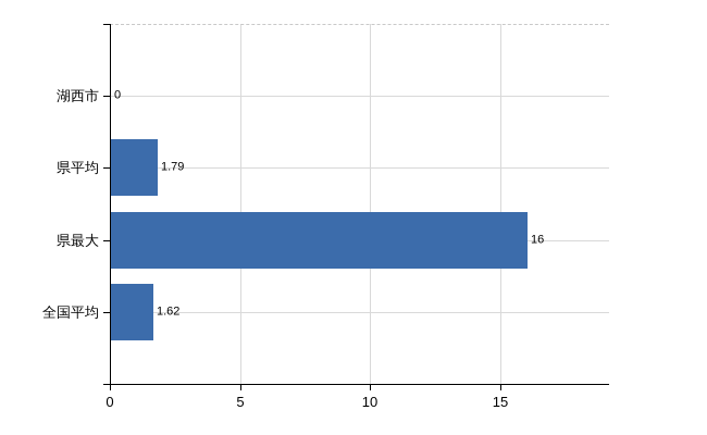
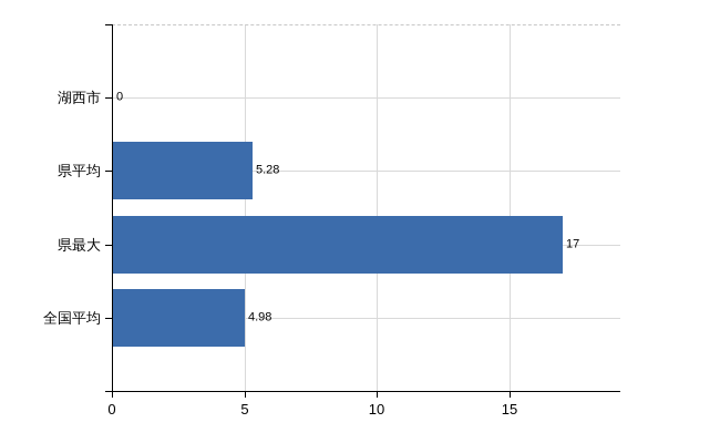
県平均: 1.79 -> 5.28
県最大: 16 -> 17
全国平均: 1.62 -> 4.98
